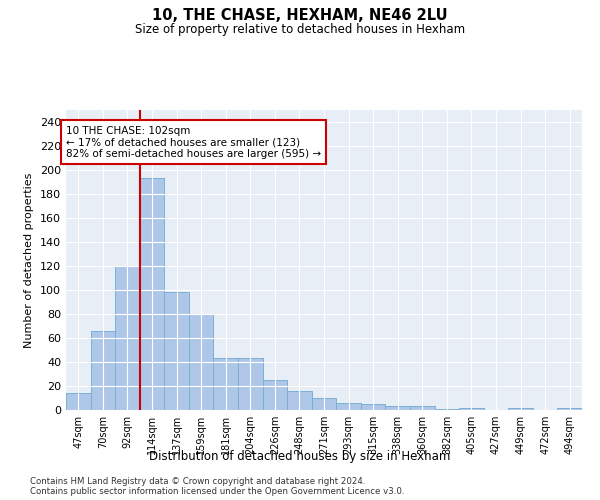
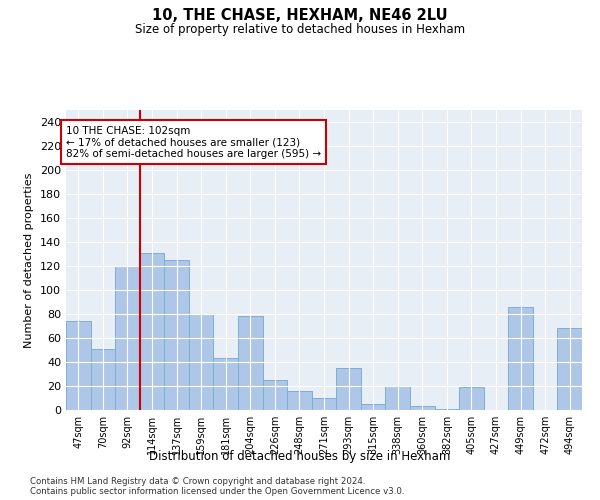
47sqm: 14 -> 74
70sqm: 66 -> 51
114sqm: 193 -> 131
137sqm: 98 -> 125
204sqm: 43 -> 78
293sqm: 6 -> 35
338sqm: 3 -> 20
405sqm: 2 -> 19
449sqm: 2 -> 86
494sqm: 2 -> 68
